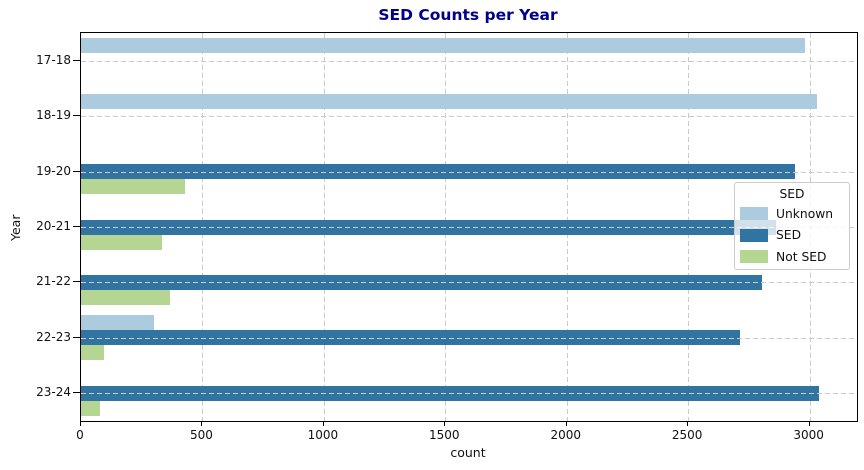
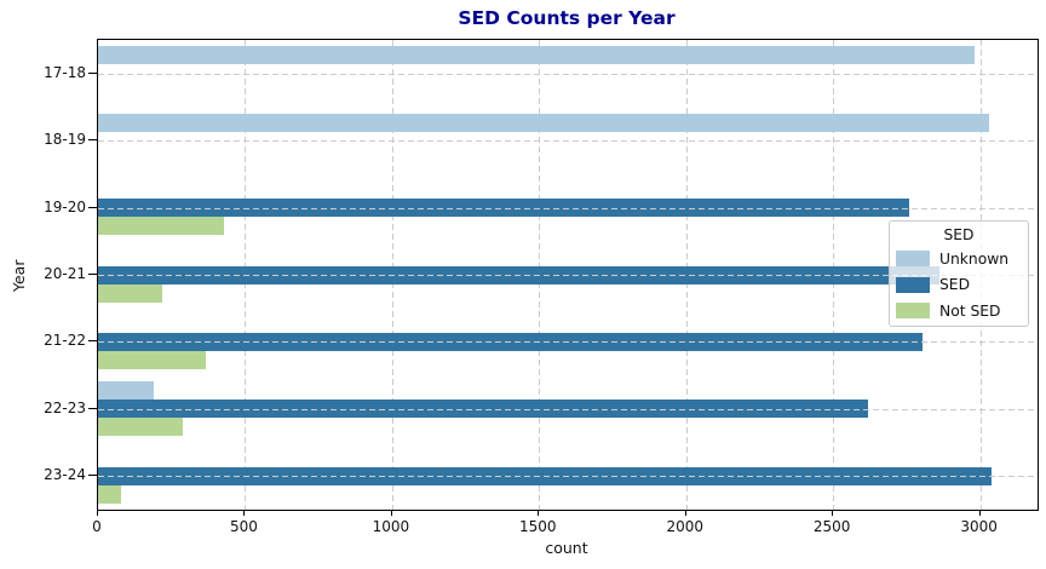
SED/19-20: 2940 -> 2760
Not SED/20-21: 340 -> 220
Unknown/22-23: 300 -> 190
SED/22-23: 2720 -> 2620
Not SED/22-23: 100 -> 290
